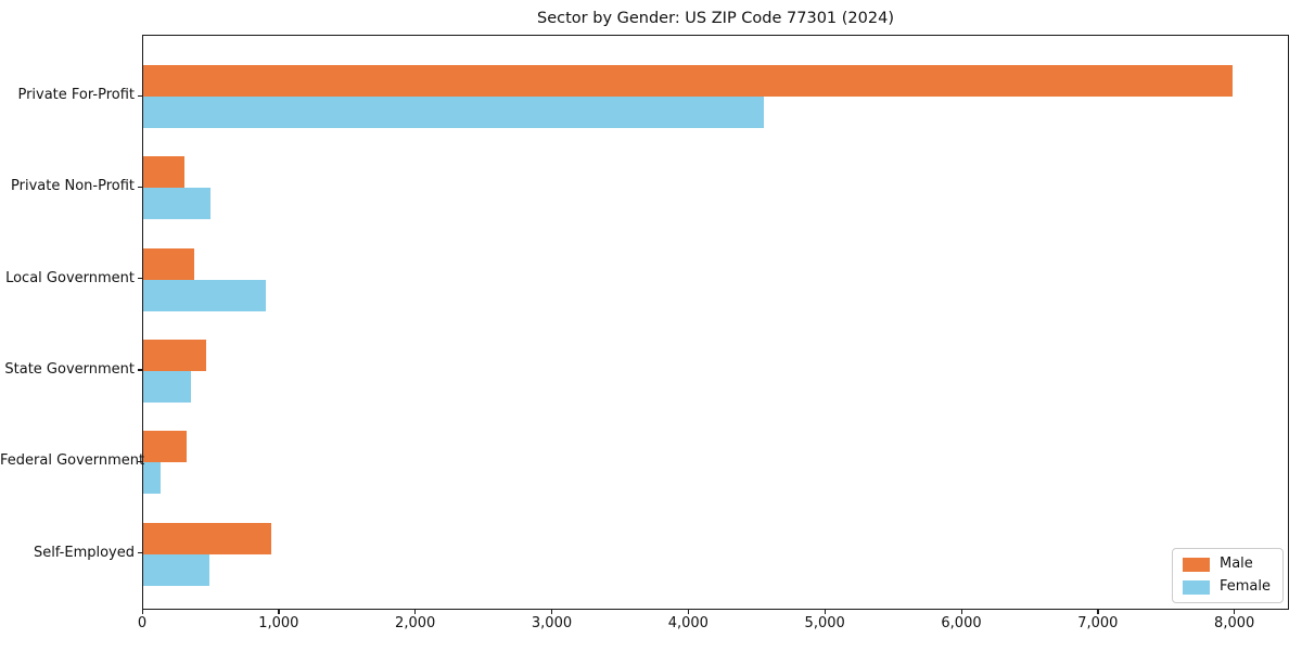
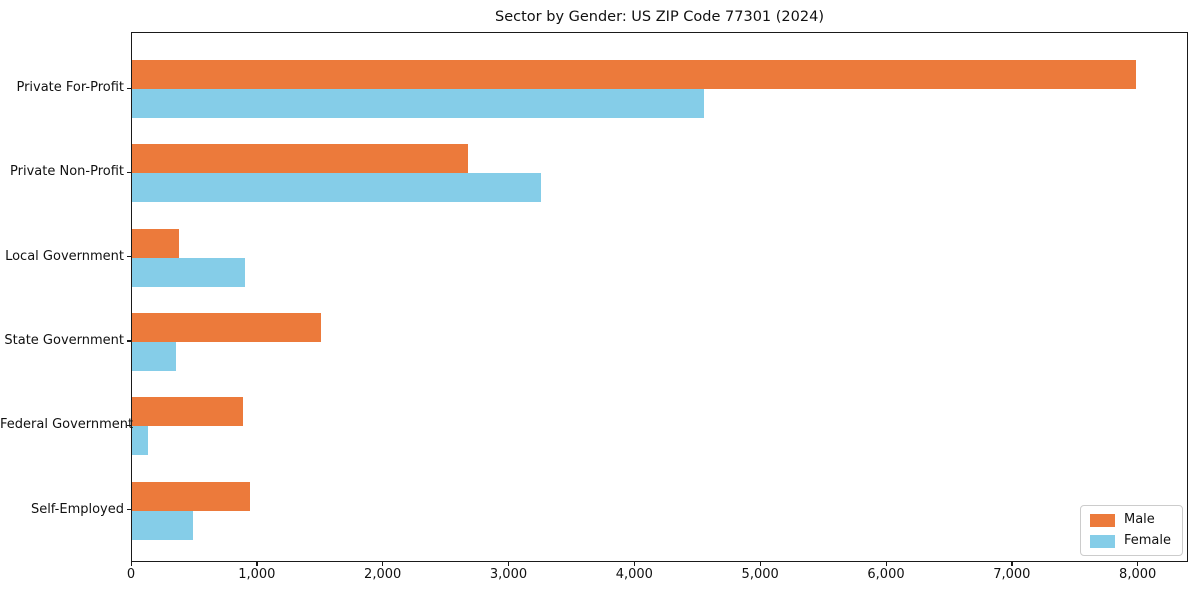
Male/Private Non-Profit: 300 -> 2670
Female/Private Non-Profit: 490 -> 3250
Male/State Government: 460 -> 1500
Male/Federal Government: 320 -> 880
